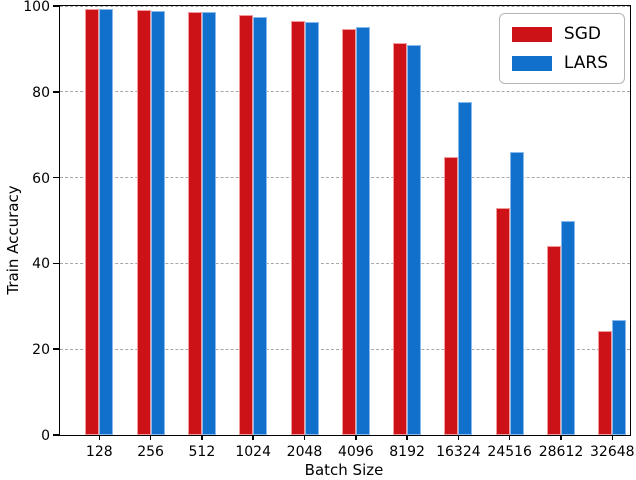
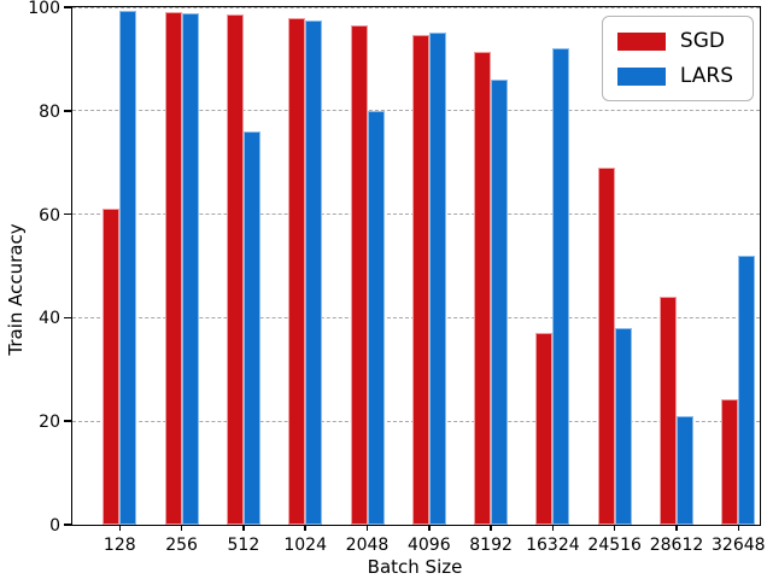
SGD/128: 99 -> 61
LARS/512: 99 -> 76
LARS/2048: 96 -> 80
LARS/8192: 91 -> 86
SGD/16324: 65 -> 37
LARS/16324: 78 -> 92
SGD/24516: 53 -> 69
LARS/24516: 66 -> 38
LARS/28612: 50 -> 21
LARS/32648: 27 -> 52
